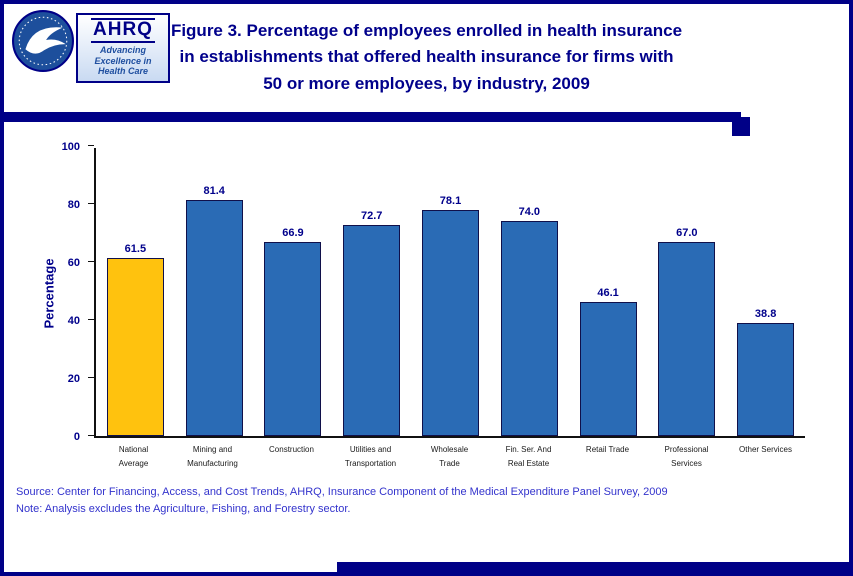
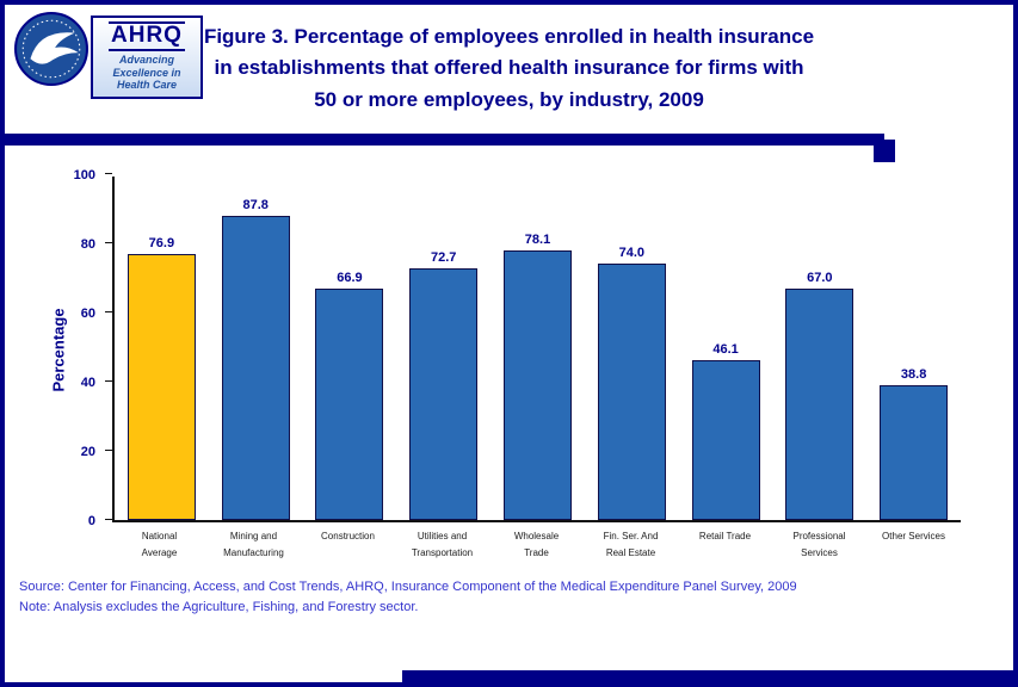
National Average: 61.5 -> 76.9
Mining and Manufacturing: 81.4 -> 87.8
